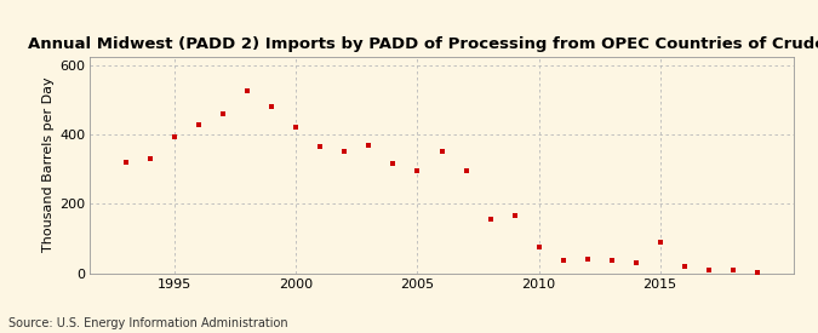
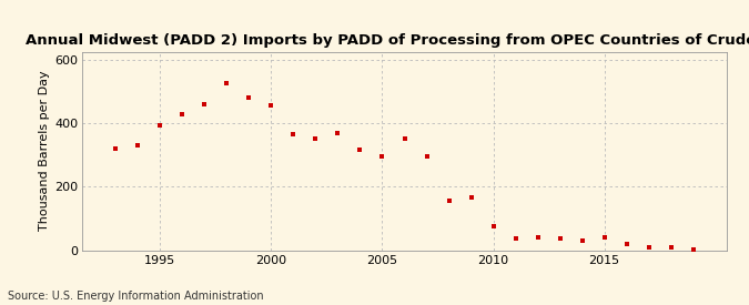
2000: 420 -> 455
2015: 90 -> 40
